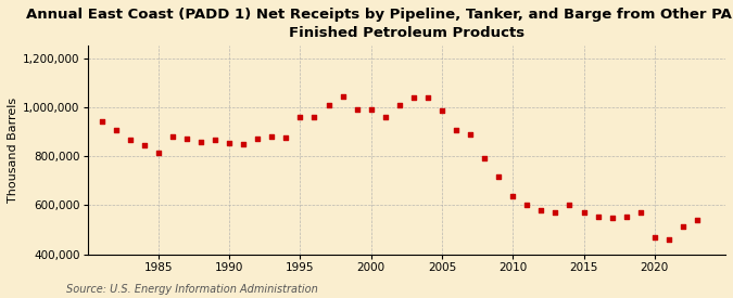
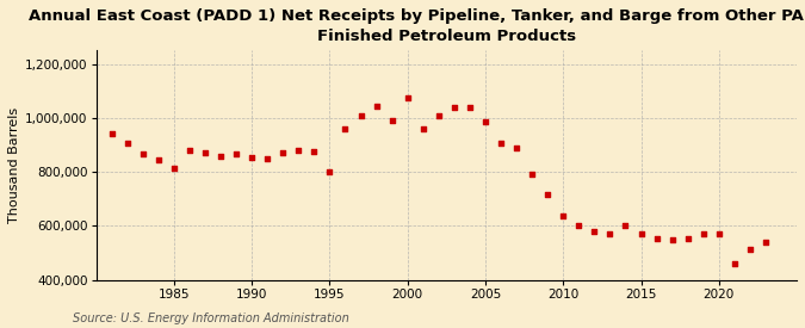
1995: 960,000 -> 800,000
2000: 990,000 -> 1,075,000
2020: 470,000 -> 570,000
